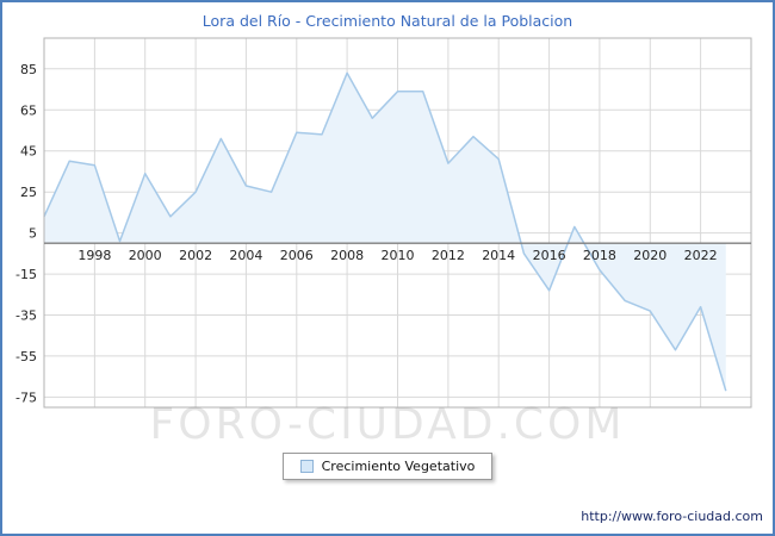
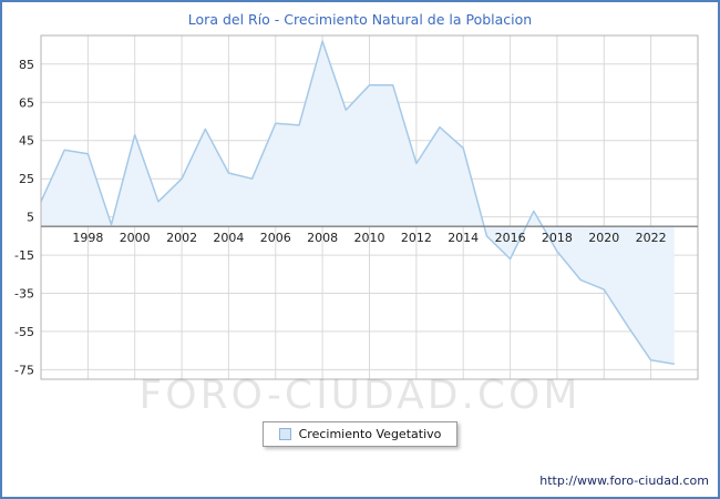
2000: 34 -> 48
2008: 83 -> 97
2012: 39 -> 33
2016: -23 -> -17
2022: -31 -> -70
